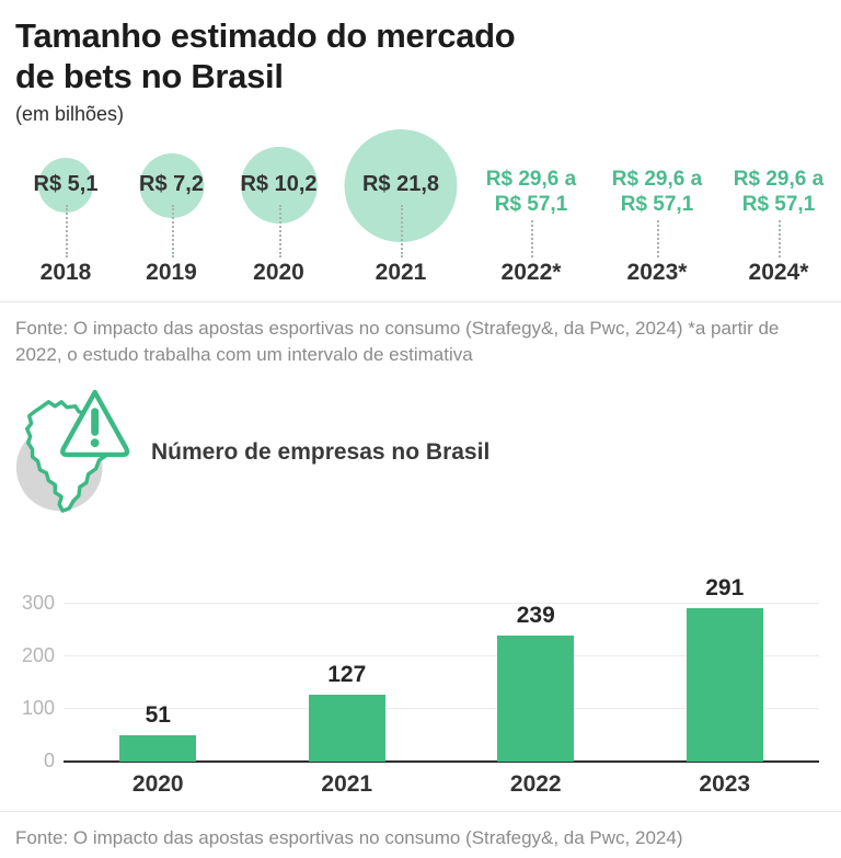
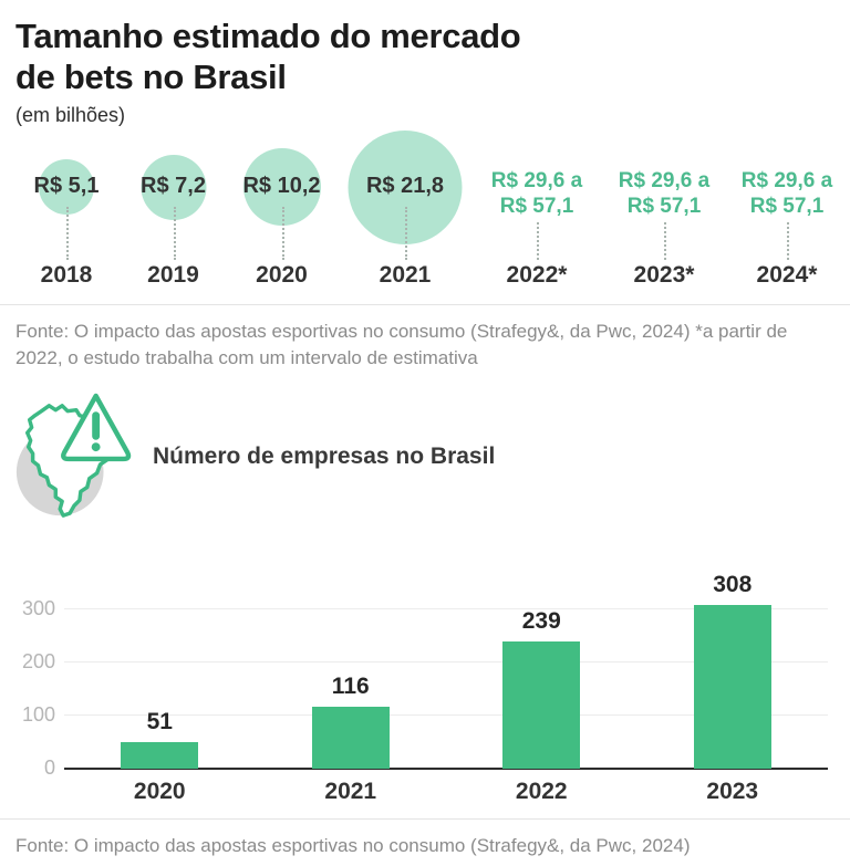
2021: 127 -> 116
2023: 291 -> 308
